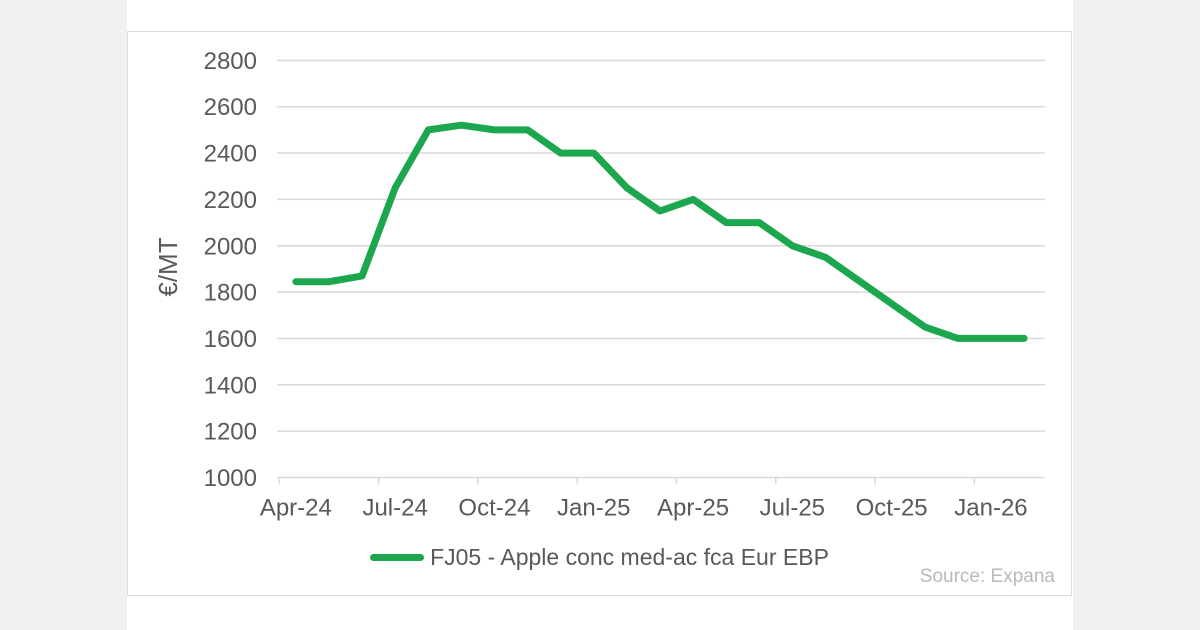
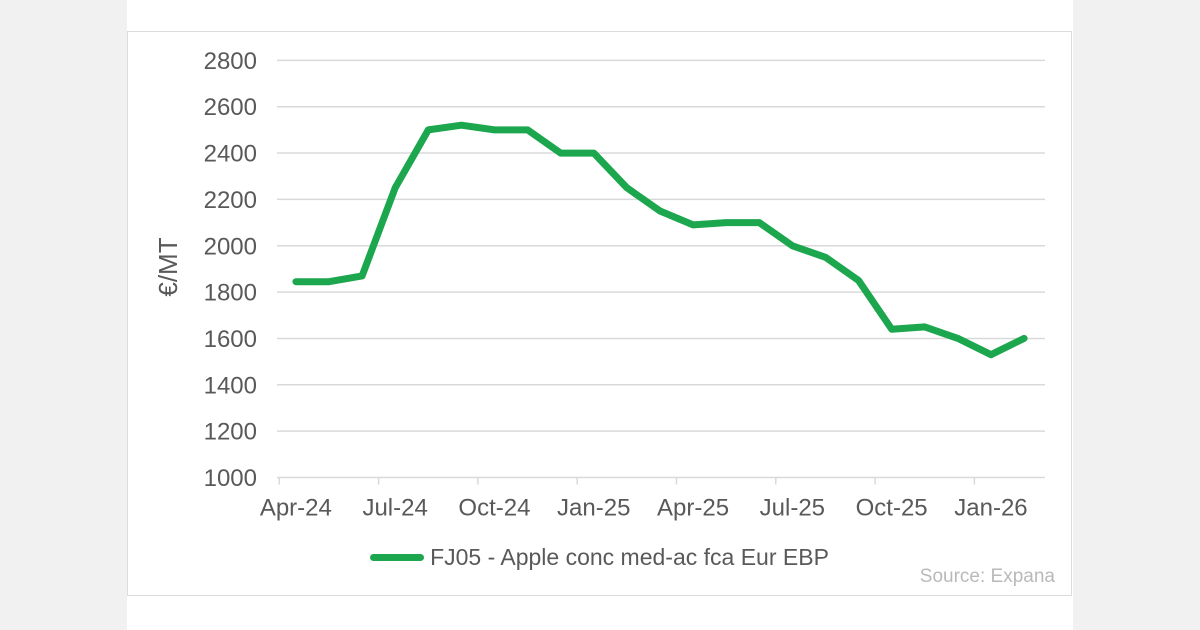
Apr-25: 2200 -> 2090
Oct-25: 1750 -> 1640
Jan-26: 1600 -> 1530
